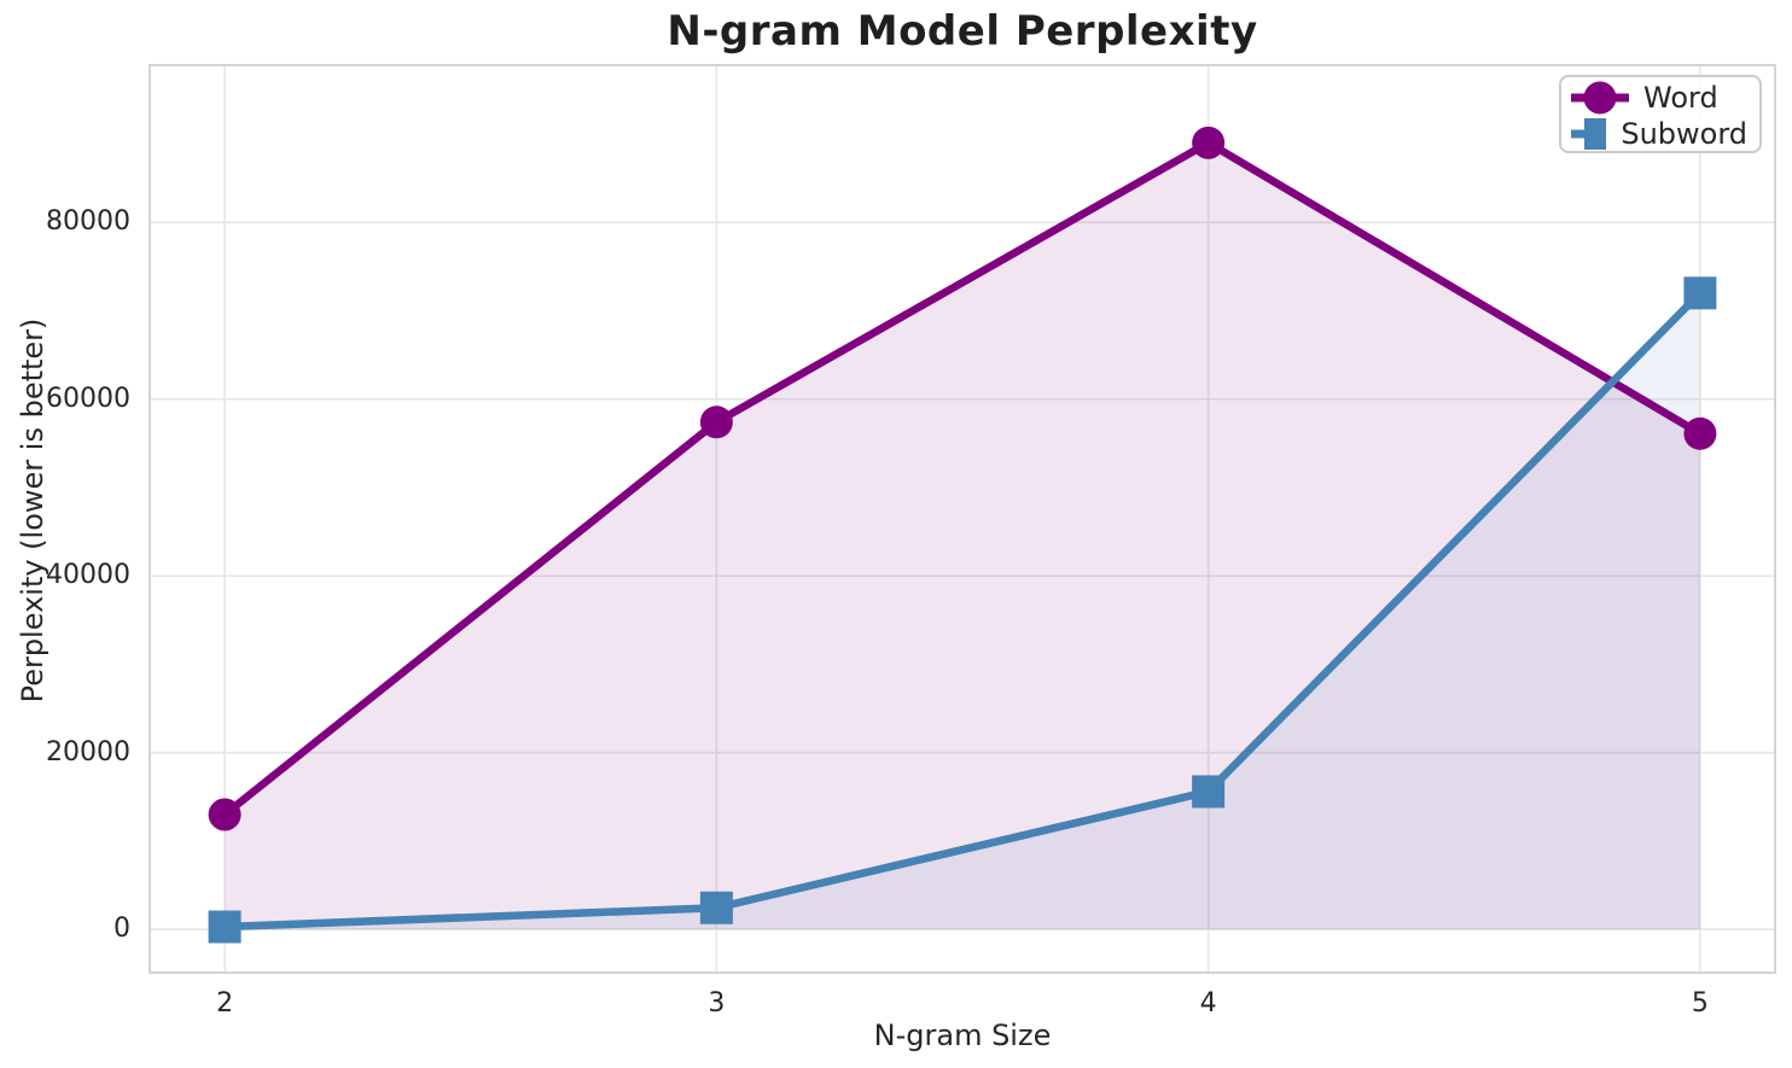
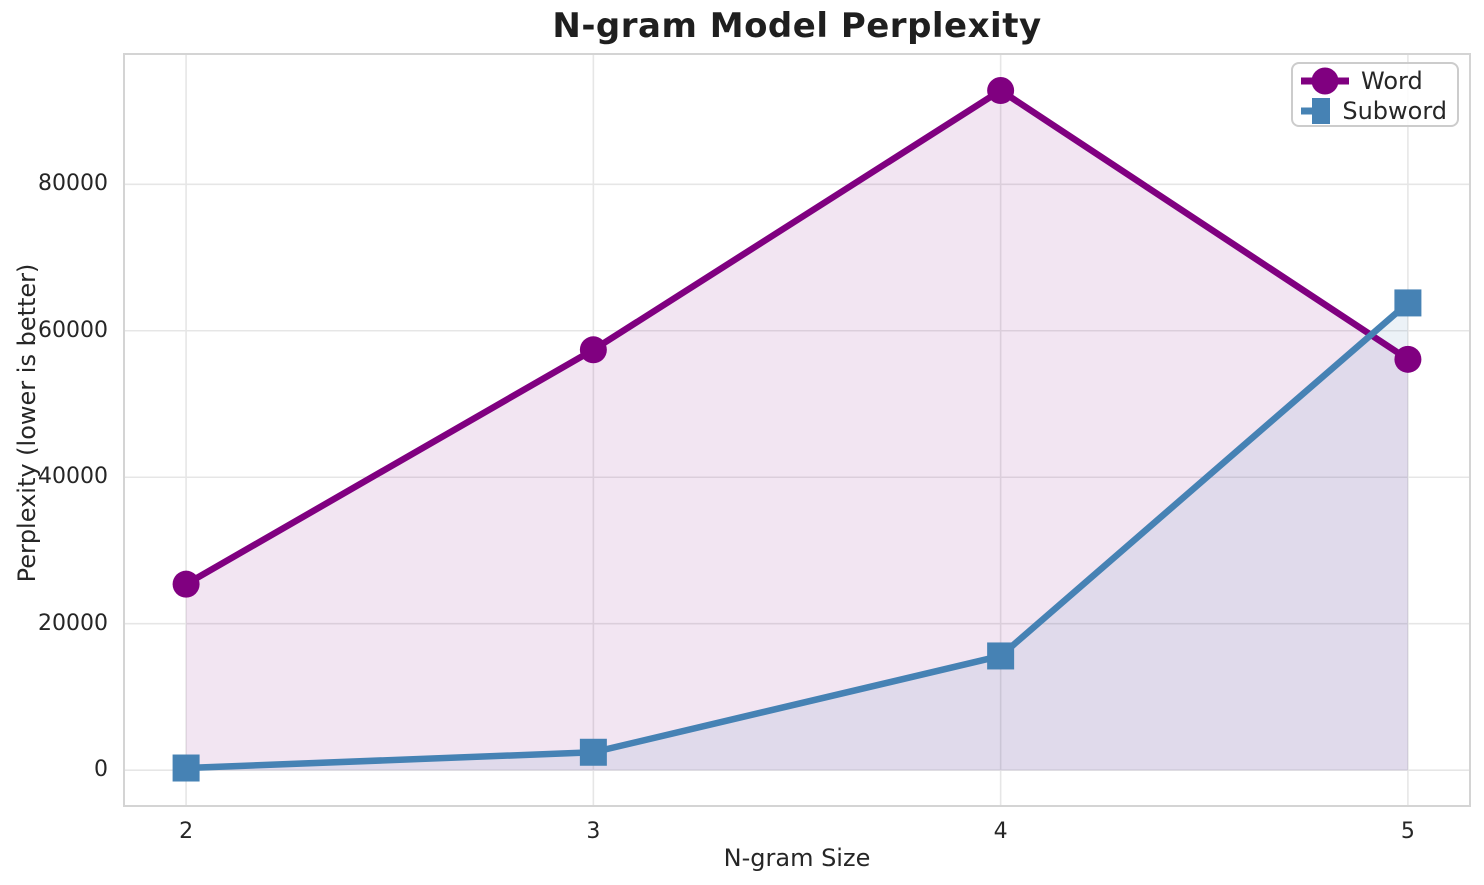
Word/2: 13000 -> 25000
Word/4: 89000 -> 93000
Subword/5: 72000 -> 64000
